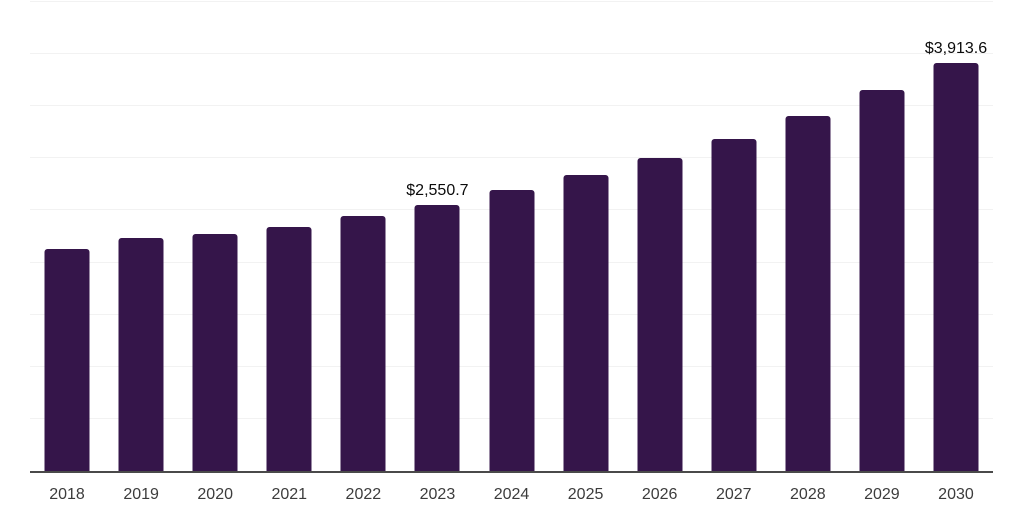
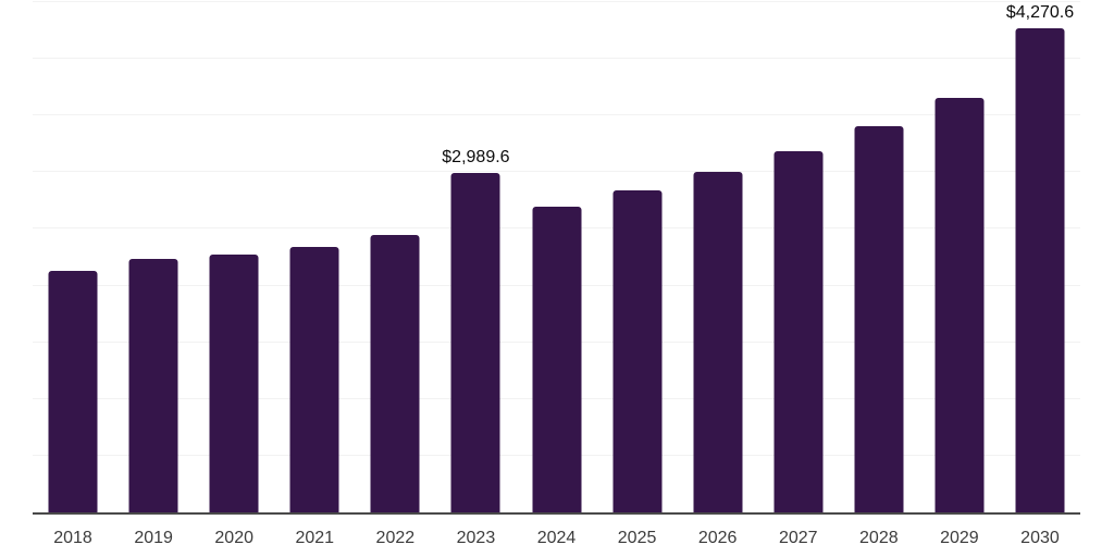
2023: $2,550.7 -> $2,989.6
2030: $3,913.6 -> $4,270.6
